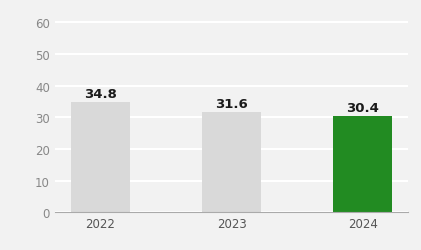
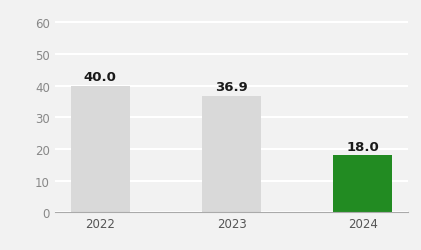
2022: 34.8 -> 40.0
2023: 31.6 -> 36.9
2024: 30.4 -> 18.0
